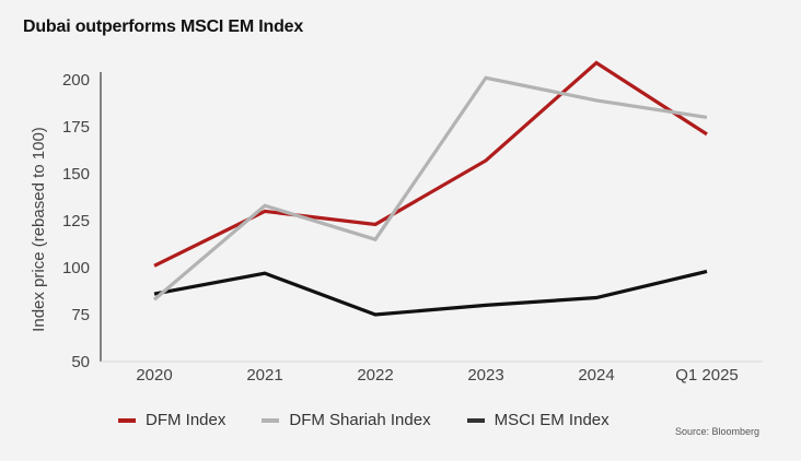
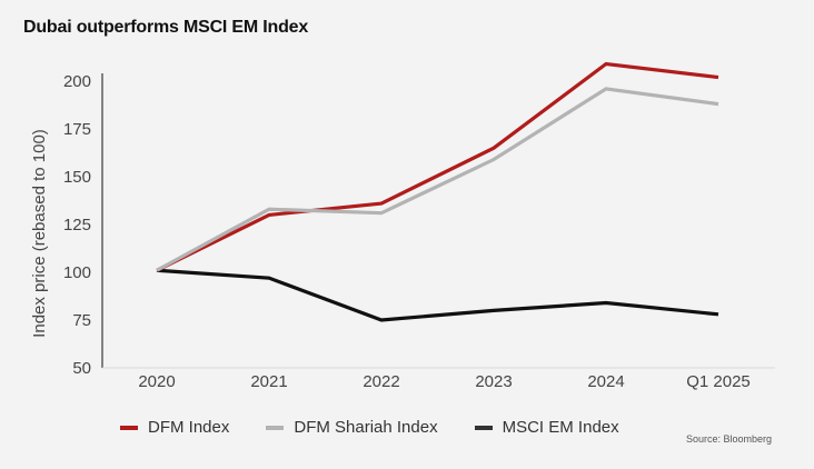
DFM Shariah Index/2020: 83 -> 101
MSCI EM Index/2020: 86 -> 101
DFM Index/2022: 123 -> 136
DFM Shariah Index/2022: 115 -> 131
DFM Index/2023: 157 -> 165
DFM Shariah Index/2023: 201 -> 159
DFM Shariah Index/2024: 189 -> 196
DFM Index/Q1 2025: 171 -> 202
DFM Shariah Index/Q1 2025: 180 -> 188
MSCI EM Index/Q1 2025: 98 -> 78
